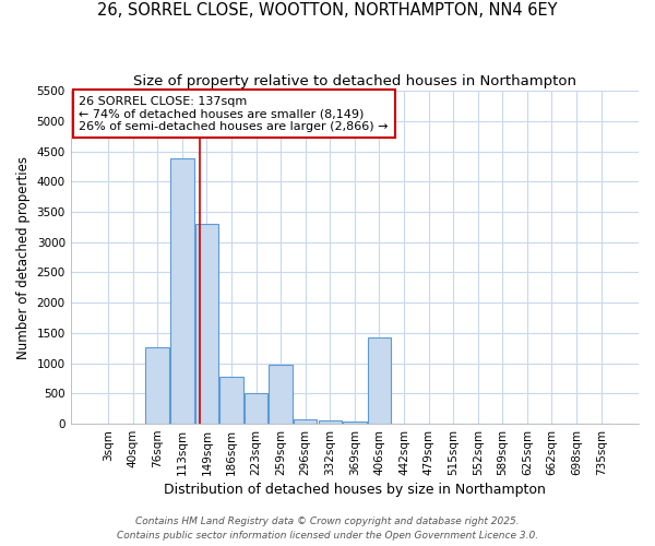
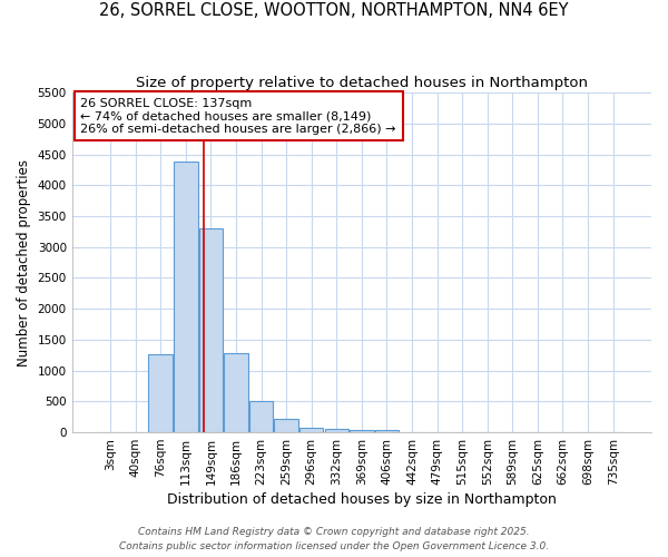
186sqm: 780 -> 1280
259sqm: 980 -> 210
406sqm: 1420 -> 30
